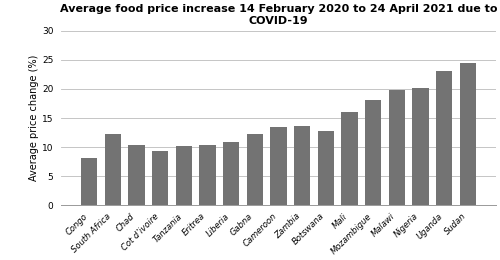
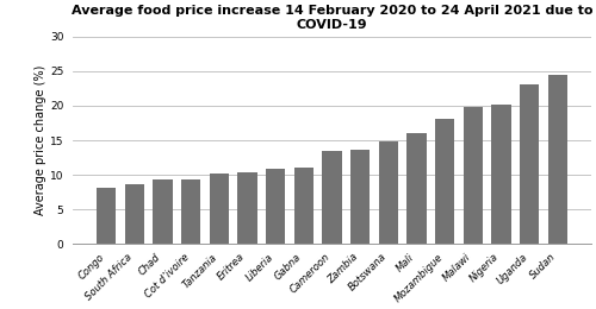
South Africa: 12.2 -> 8.7
Chad: 10.4 -> 9.3
Gabna: 12.2 -> 11.1
Botswana: 12.8 -> 14.9
